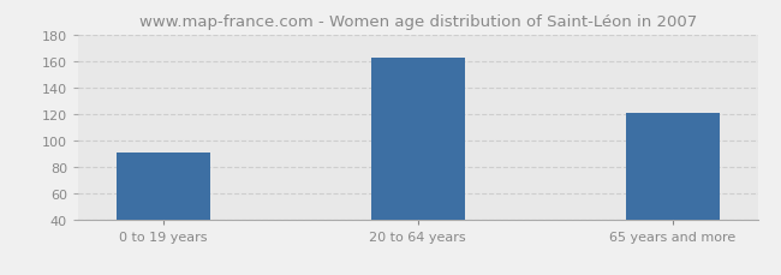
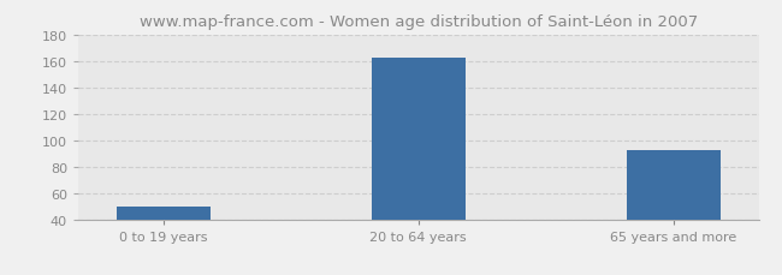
0 to 19 years: 91 -> 50
65 years and more: 121 -> 93
